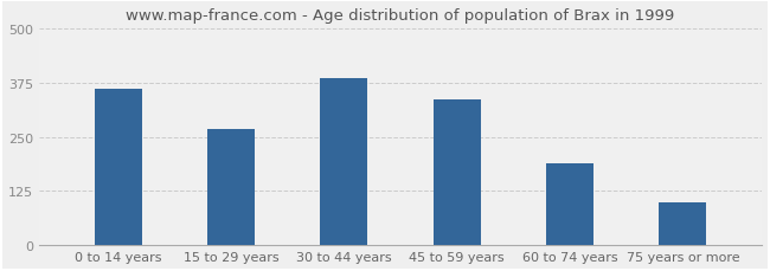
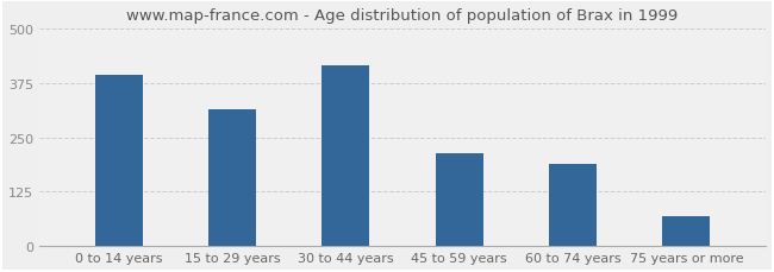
0 to 14 years: 360 -> 395
15 to 29 years: 268 -> 315
30 to 44 years: 385 -> 415
45 to 59 years: 338 -> 215
75 years or more: 100 -> 70
